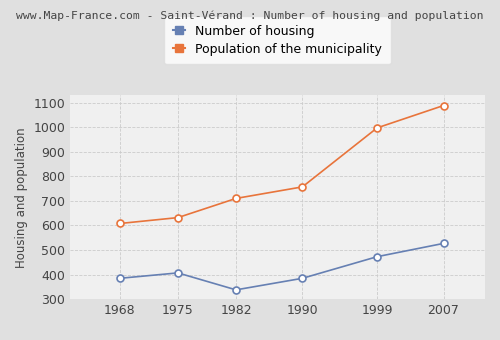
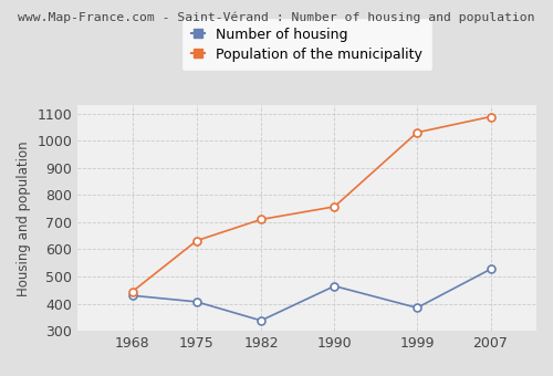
Number of housing/1968: 385 -> 430
Population of the municipality/1968: 608 -> 445
Number of housing/1990: 385 -> 465
Number of housing/1999: 473 -> 385
Population of the municipality/1999: 997 -> 1030
